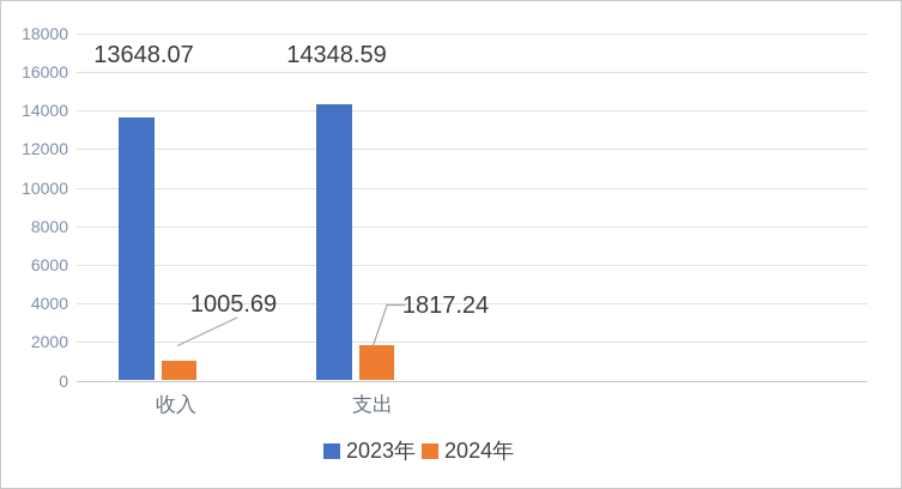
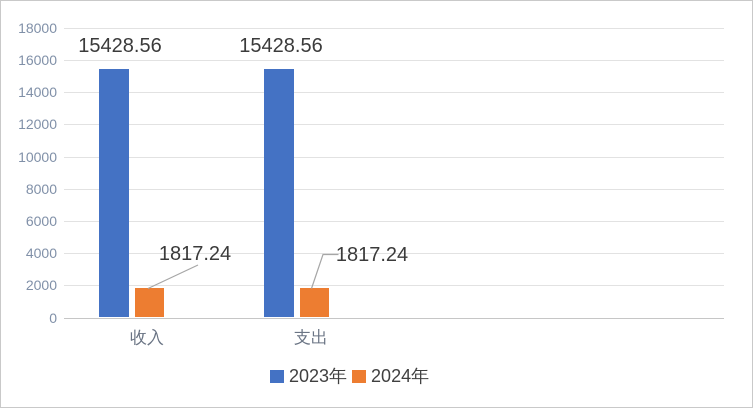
2023年/收入: 13648.07 -> 15428.56
2024年/收入: 1005.69 -> 1817.24
2023年/支出: 14348.59 -> 15428.56
